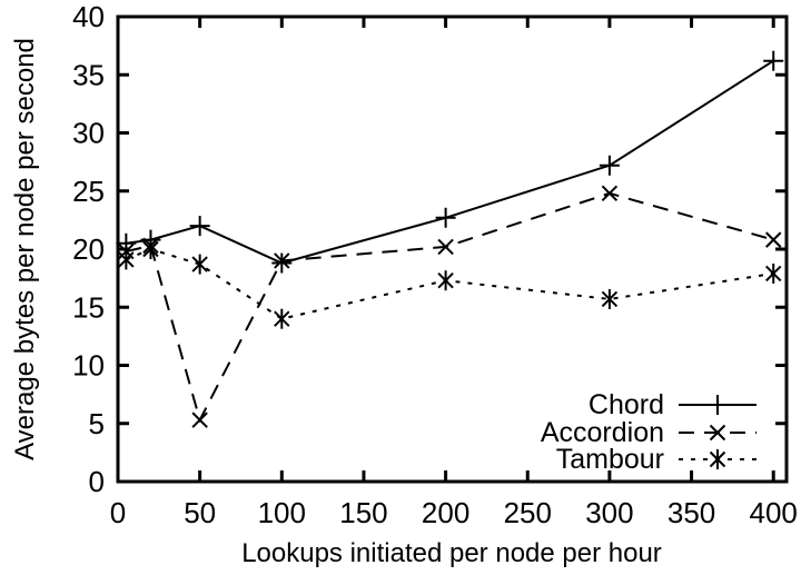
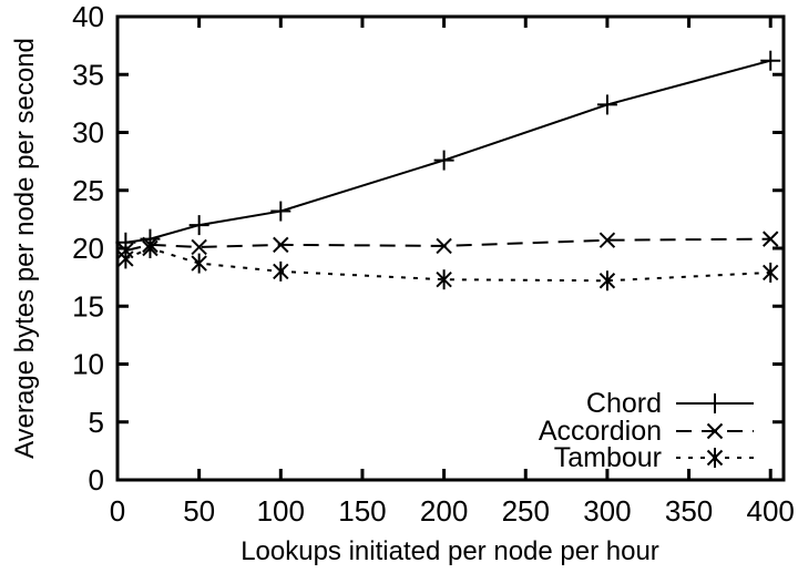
Accordion/50: 5.3 -> 20.1
Chord/100: 18.8 -> 23.2
Accordion/100: 19.0 -> 20.3
Tambour/100: 14.0 -> 18.0
Chord/200: 22.7 -> 27.6
Chord/300: 27.2 -> 32.4
Accordion/300: 24.8 -> 20.7
Tambour/300: 15.7 -> 17.2
